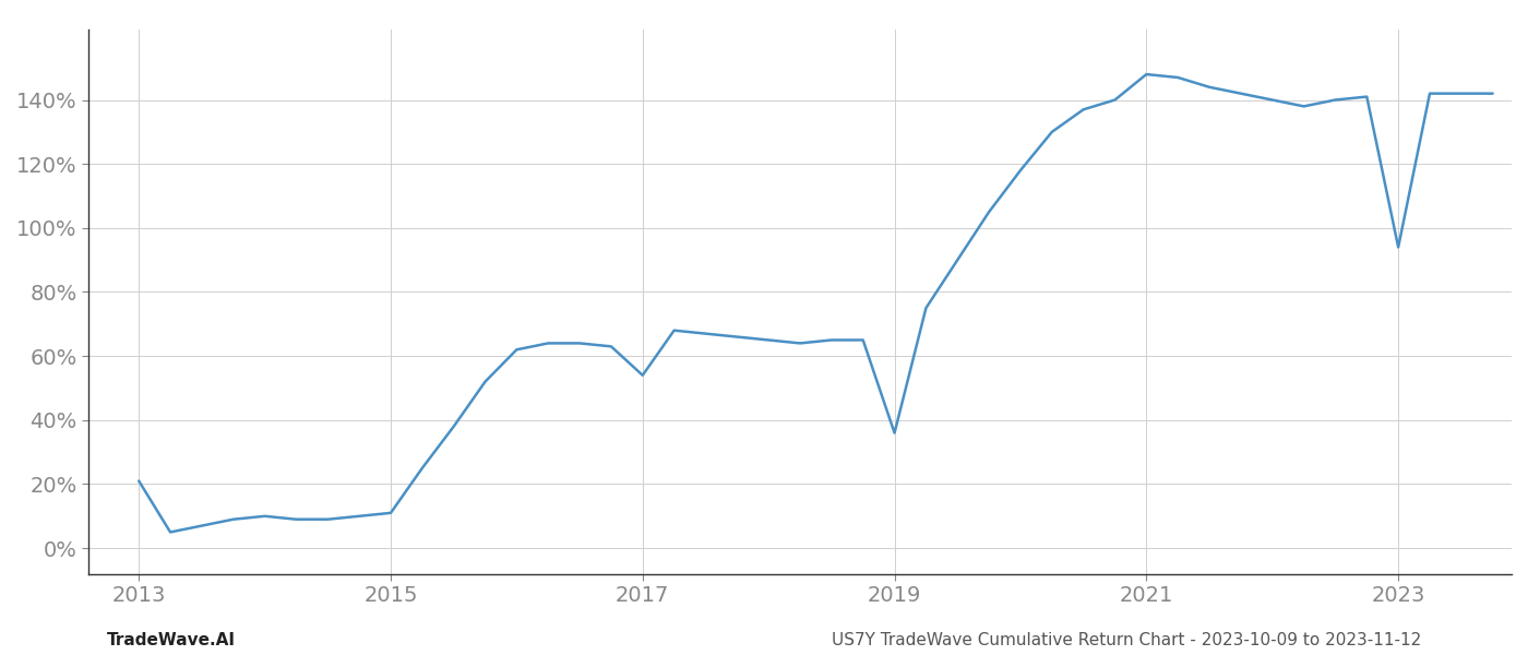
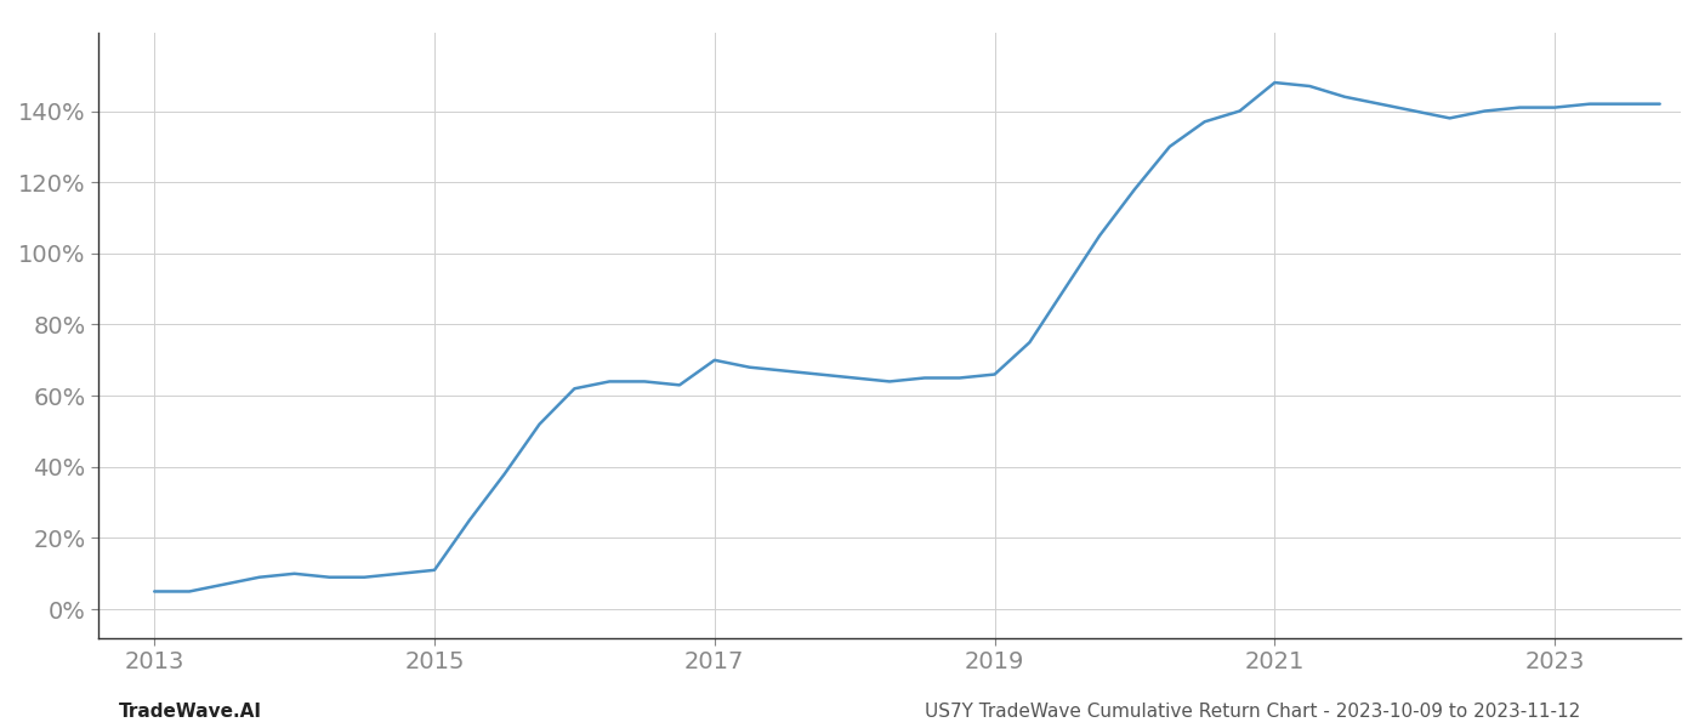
2013: 21% -> 5%
2017: 54% -> 70%
2019: 36% -> 66%
2023: 94% -> 141%
